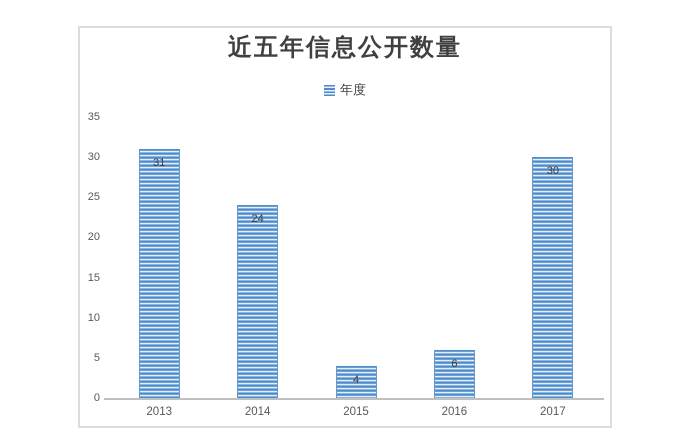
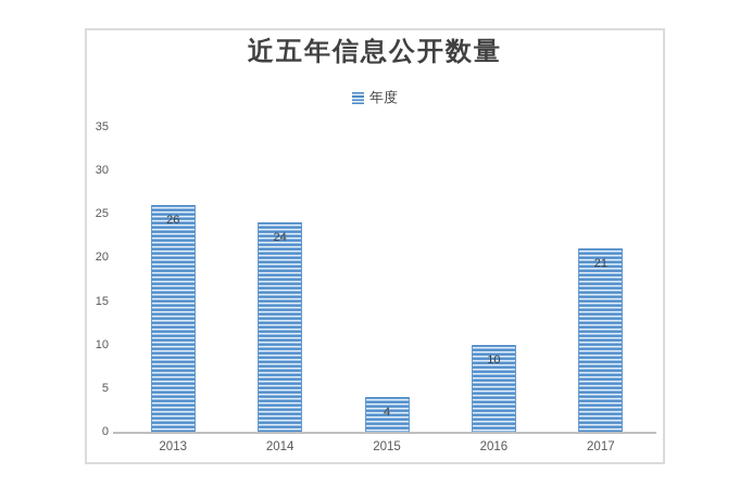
2013: 31 -> 26
2016: 6 -> 10
2017: 30 -> 21
